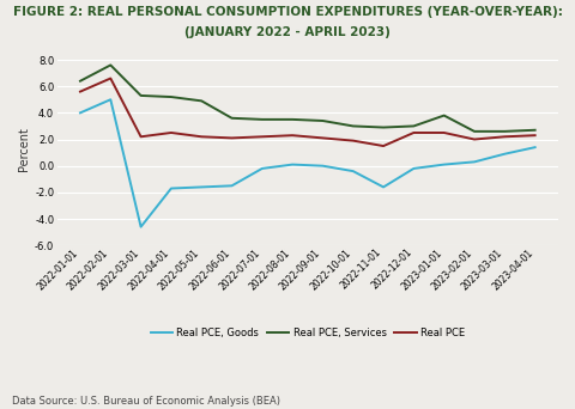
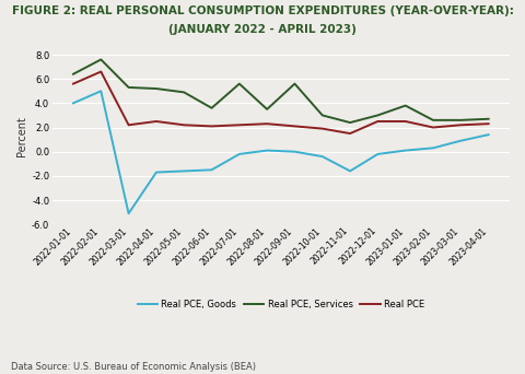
Real PCE, Goods/2022-03-01: -4.6 -> -5.1
Real PCE, Services/2022-07-01: 3.5 -> 5.6
Real PCE, Services/2022-09-01: 3.4 -> 5.6
Real PCE, Services/2022-11-01: 2.9 -> 2.4
